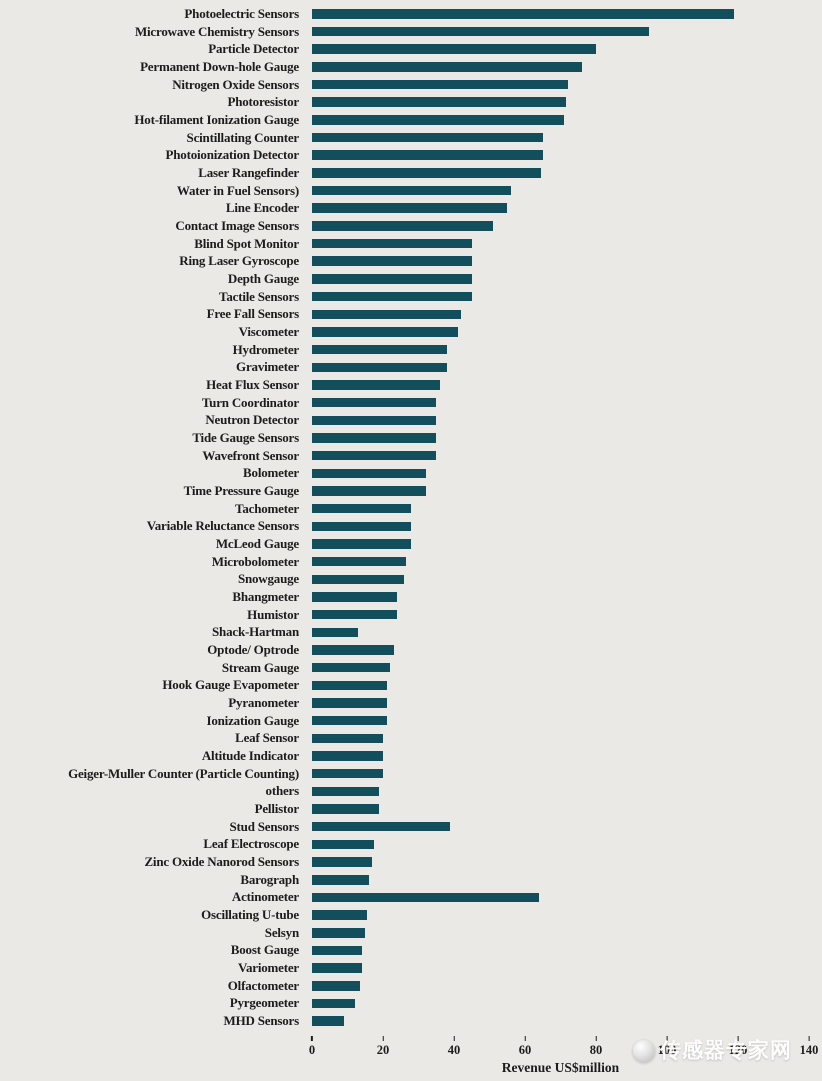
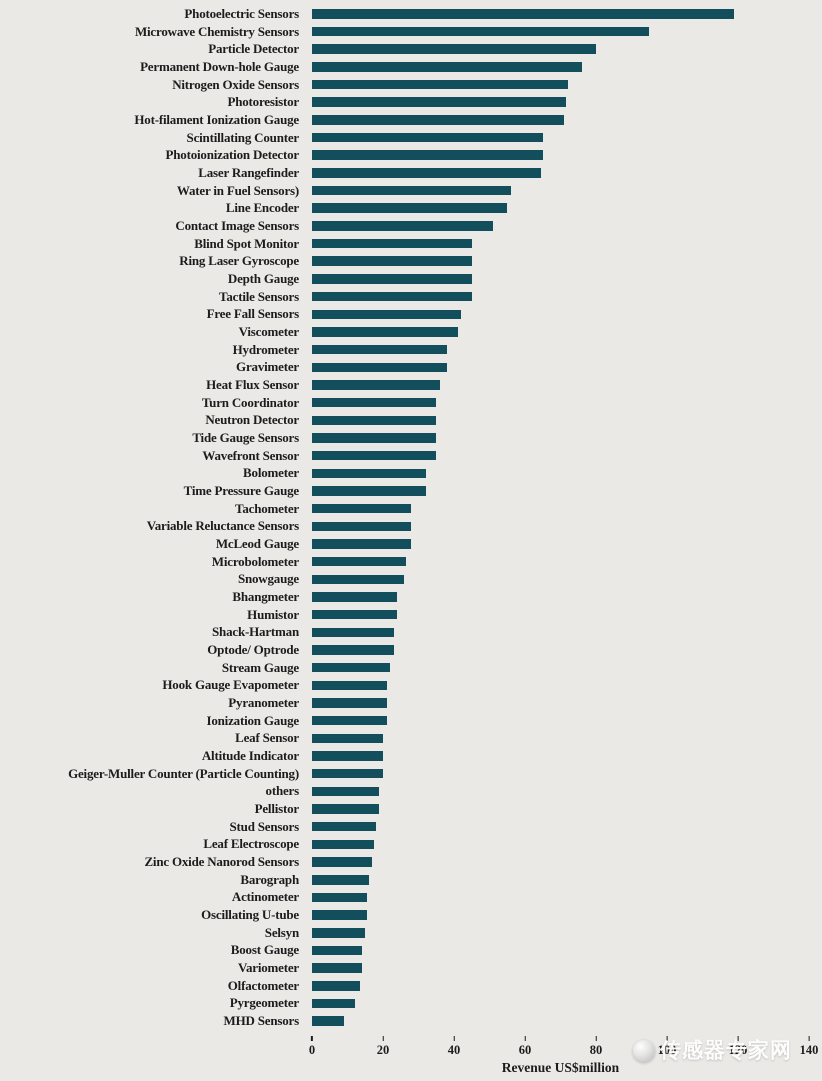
Shack-Hartman: 13 -> 23
Stud Sensors: 39 -> 18
Actinometer: 64 -> 16
